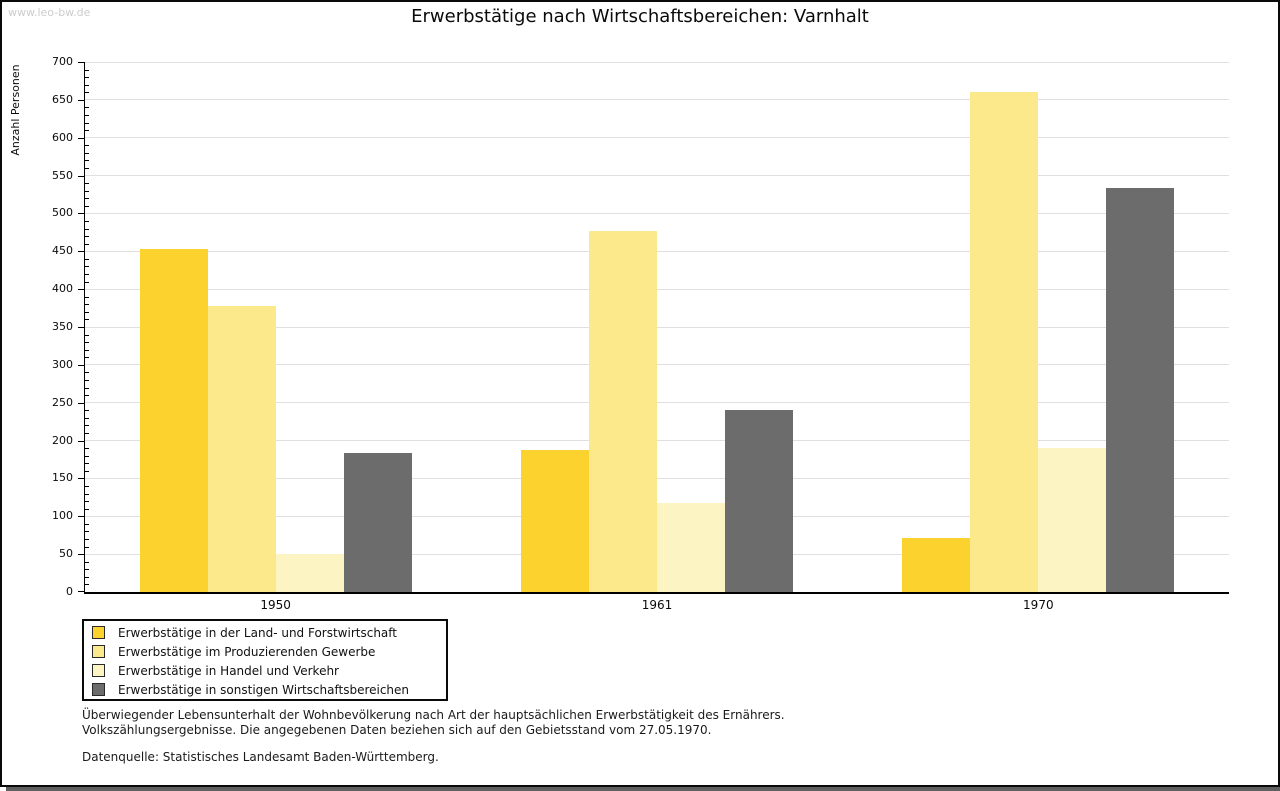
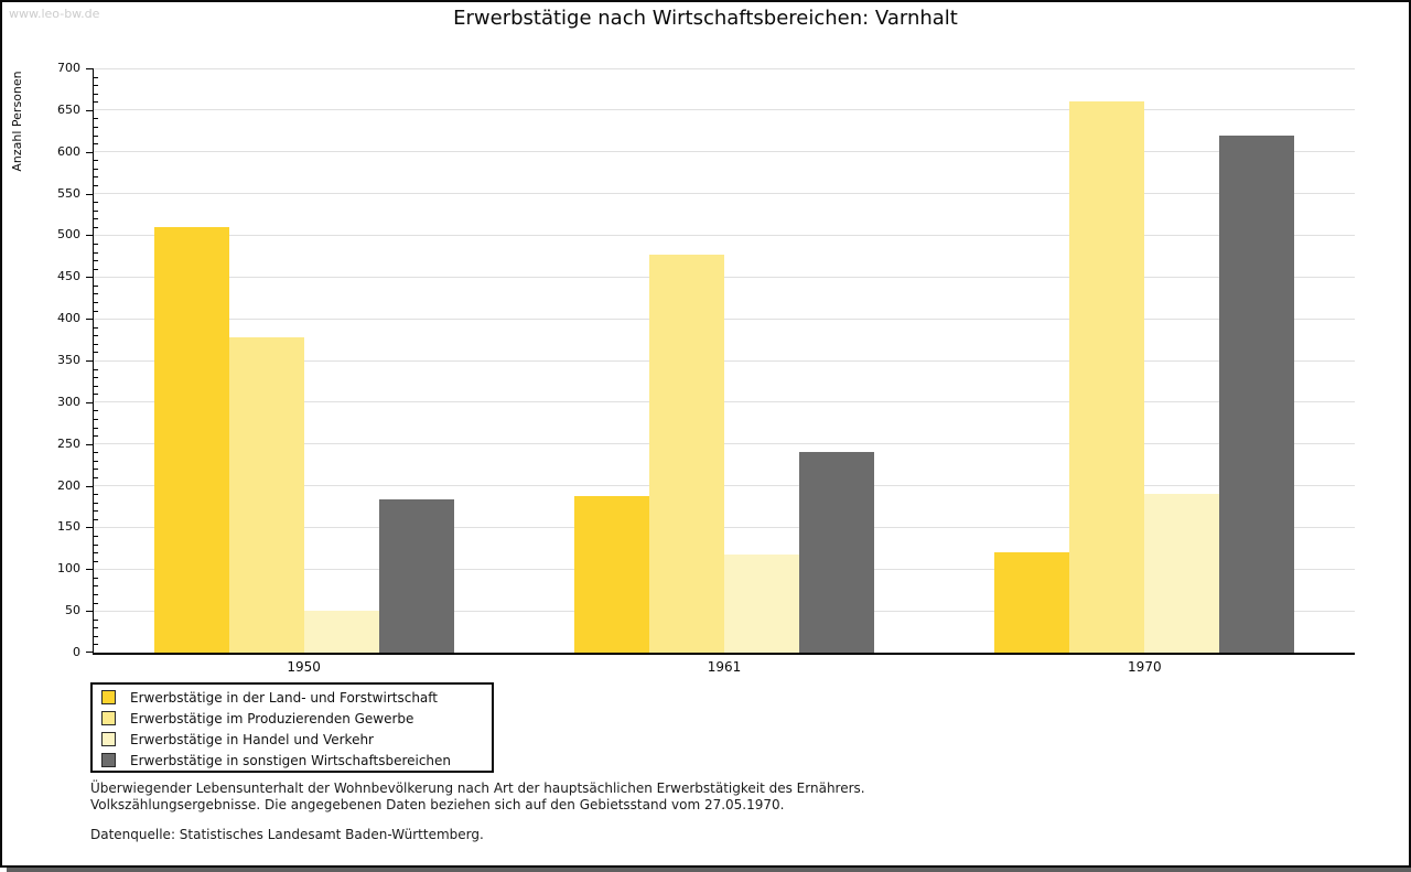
Erwerbstätige in der Land- und Forstwirtschaft/1950: 450 -> 510
Erwerbstätige in der Land- und Forstwirtschaft/1970: 70 -> 120
Erwerbstätige in sonstigen Wirtschaftsbereichen/1970: 530 -> 620
